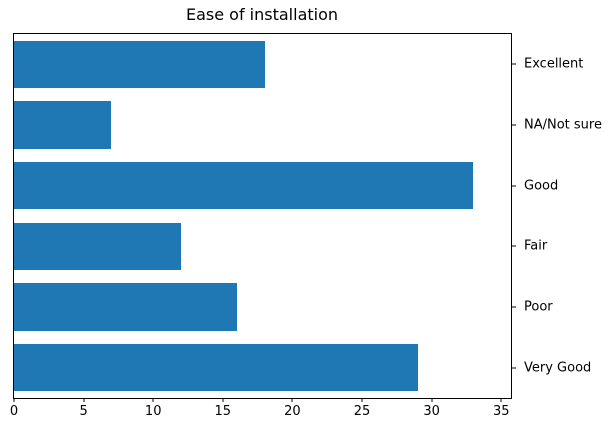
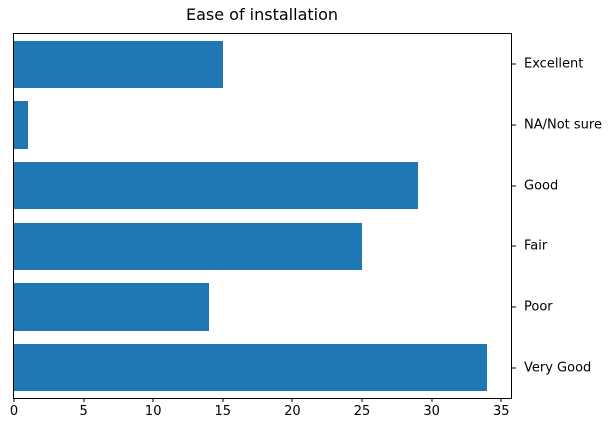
Excellent: 18 -> 15
NA/Not sure: 7 -> 1
Good: 33 -> 29
Fair: 12 -> 25
Poor: 16 -> 14
Very Good: 29 -> 34
